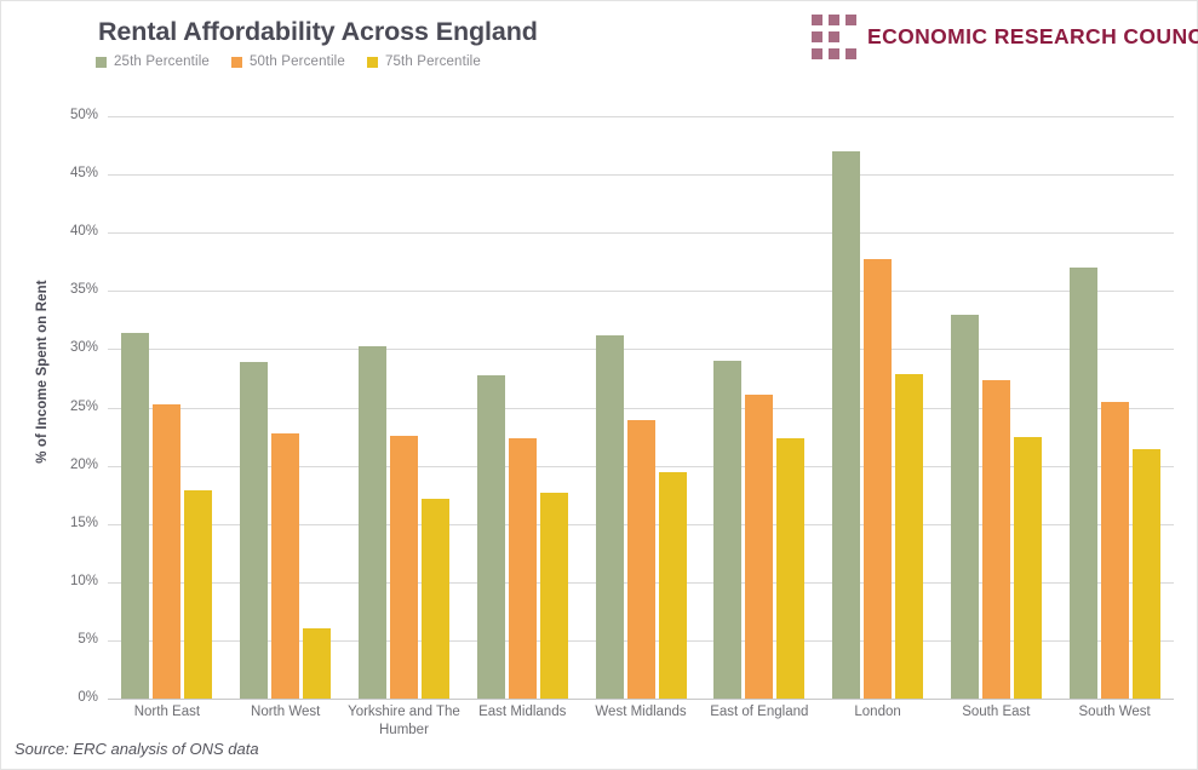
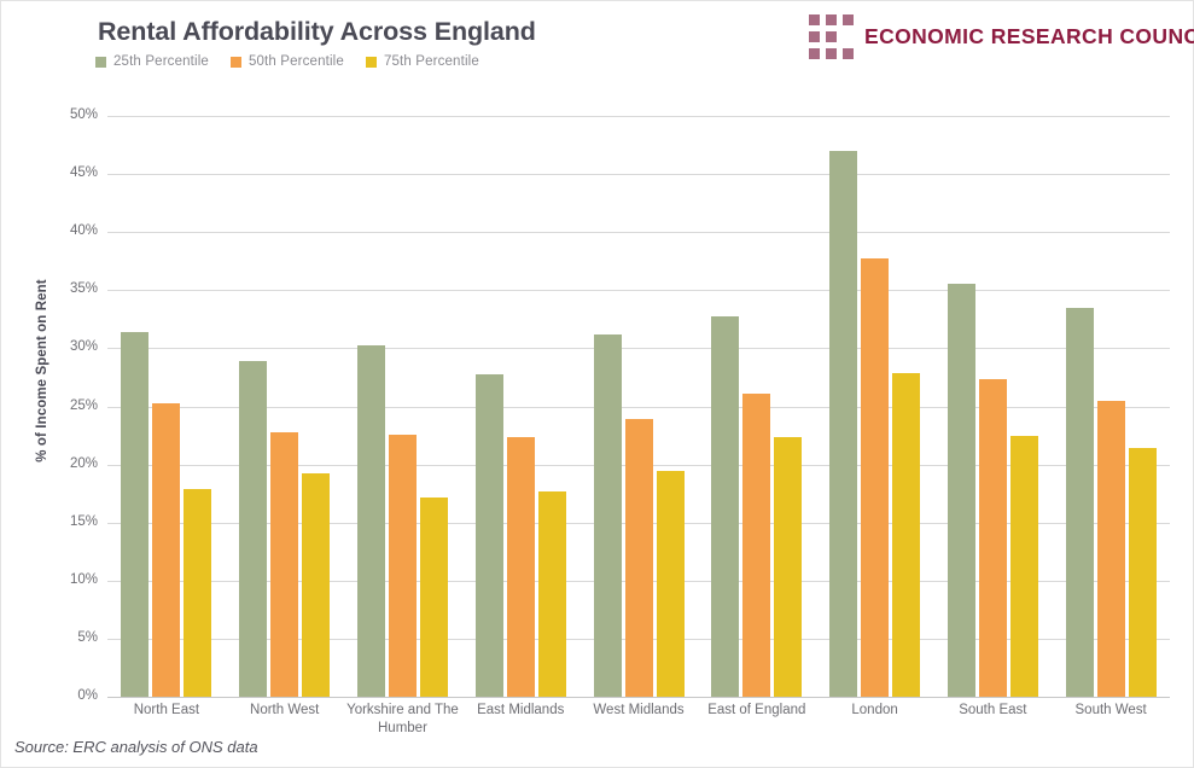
75th Percentile/North West: 6% -> 19%
25th Percentile/East of England: 29% -> 33%
25th Percentile/South East: 33% -> 36%
25th Percentile/South West: 37% -> 34%
